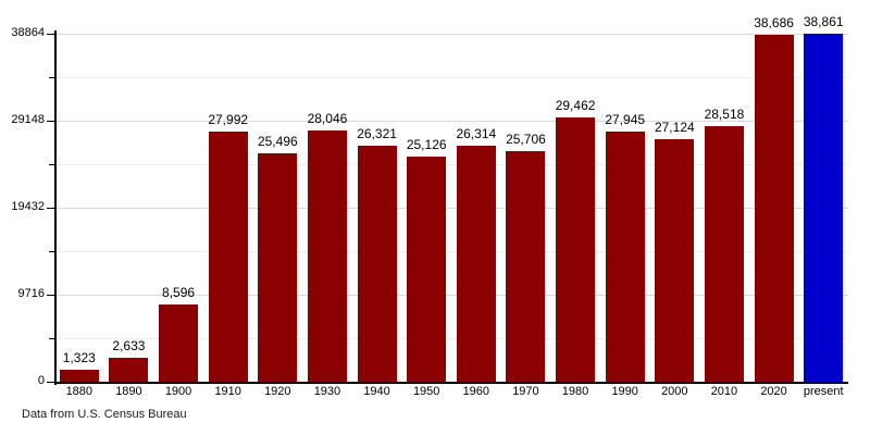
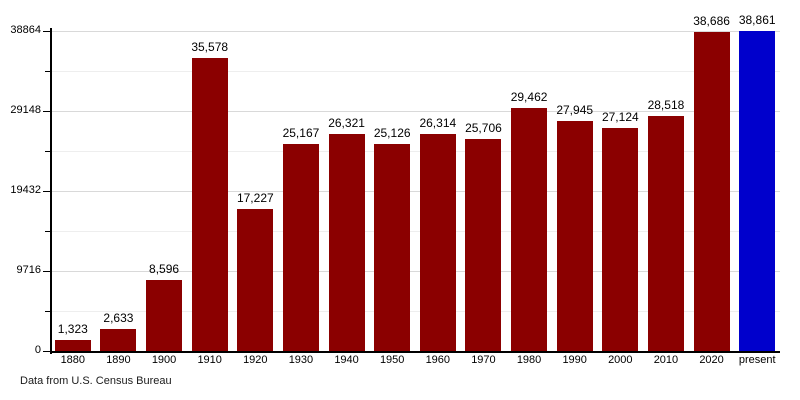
1910: 27,992 -> 35,578
1920: 25,496 -> 17,227
1930: 28,046 -> 25,167
